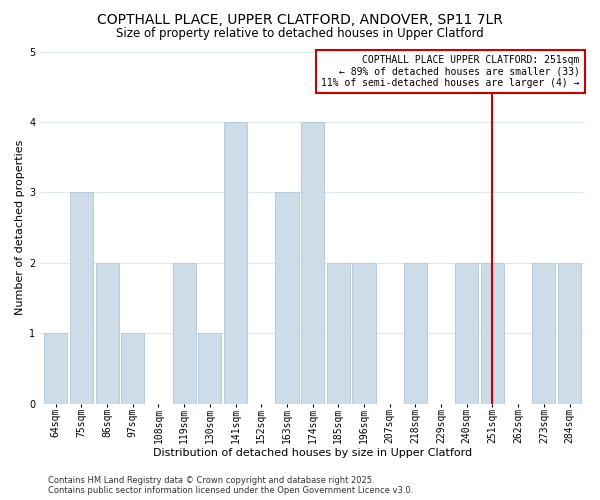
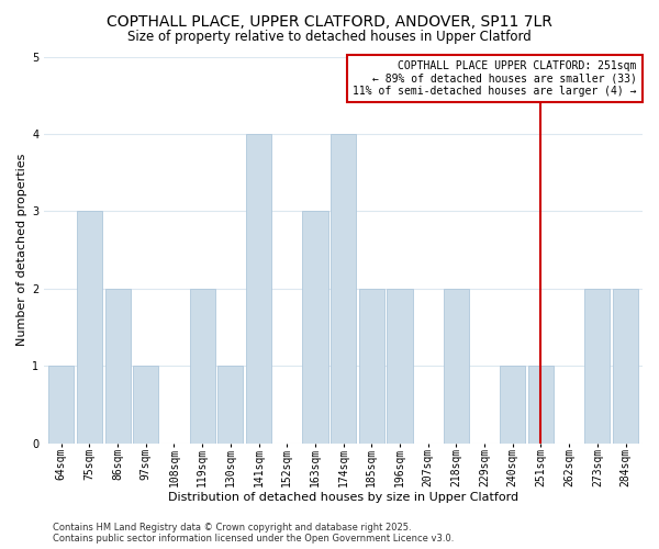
240sqm: 2 -> 1
251sqm: 2 -> 1
